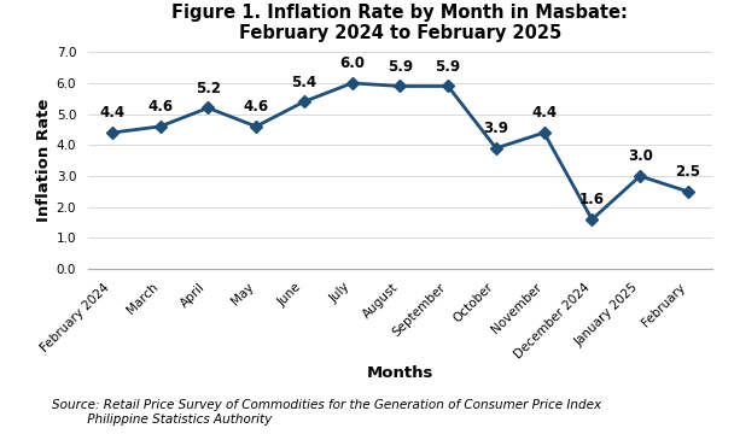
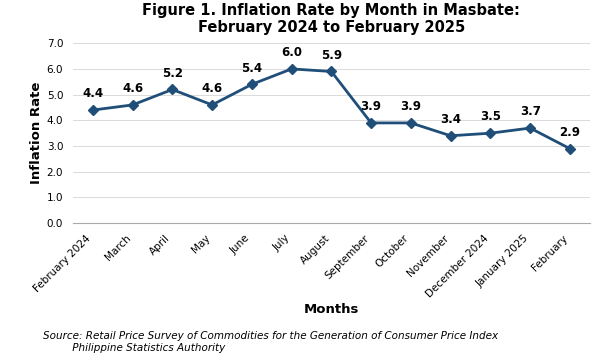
September: 5.9 -> 3.9
November: 4.4 -> 3.4
December 2024: 1.6 -> 3.5
January 2025: 3.0 -> 3.7
February: 2.5 -> 2.9
